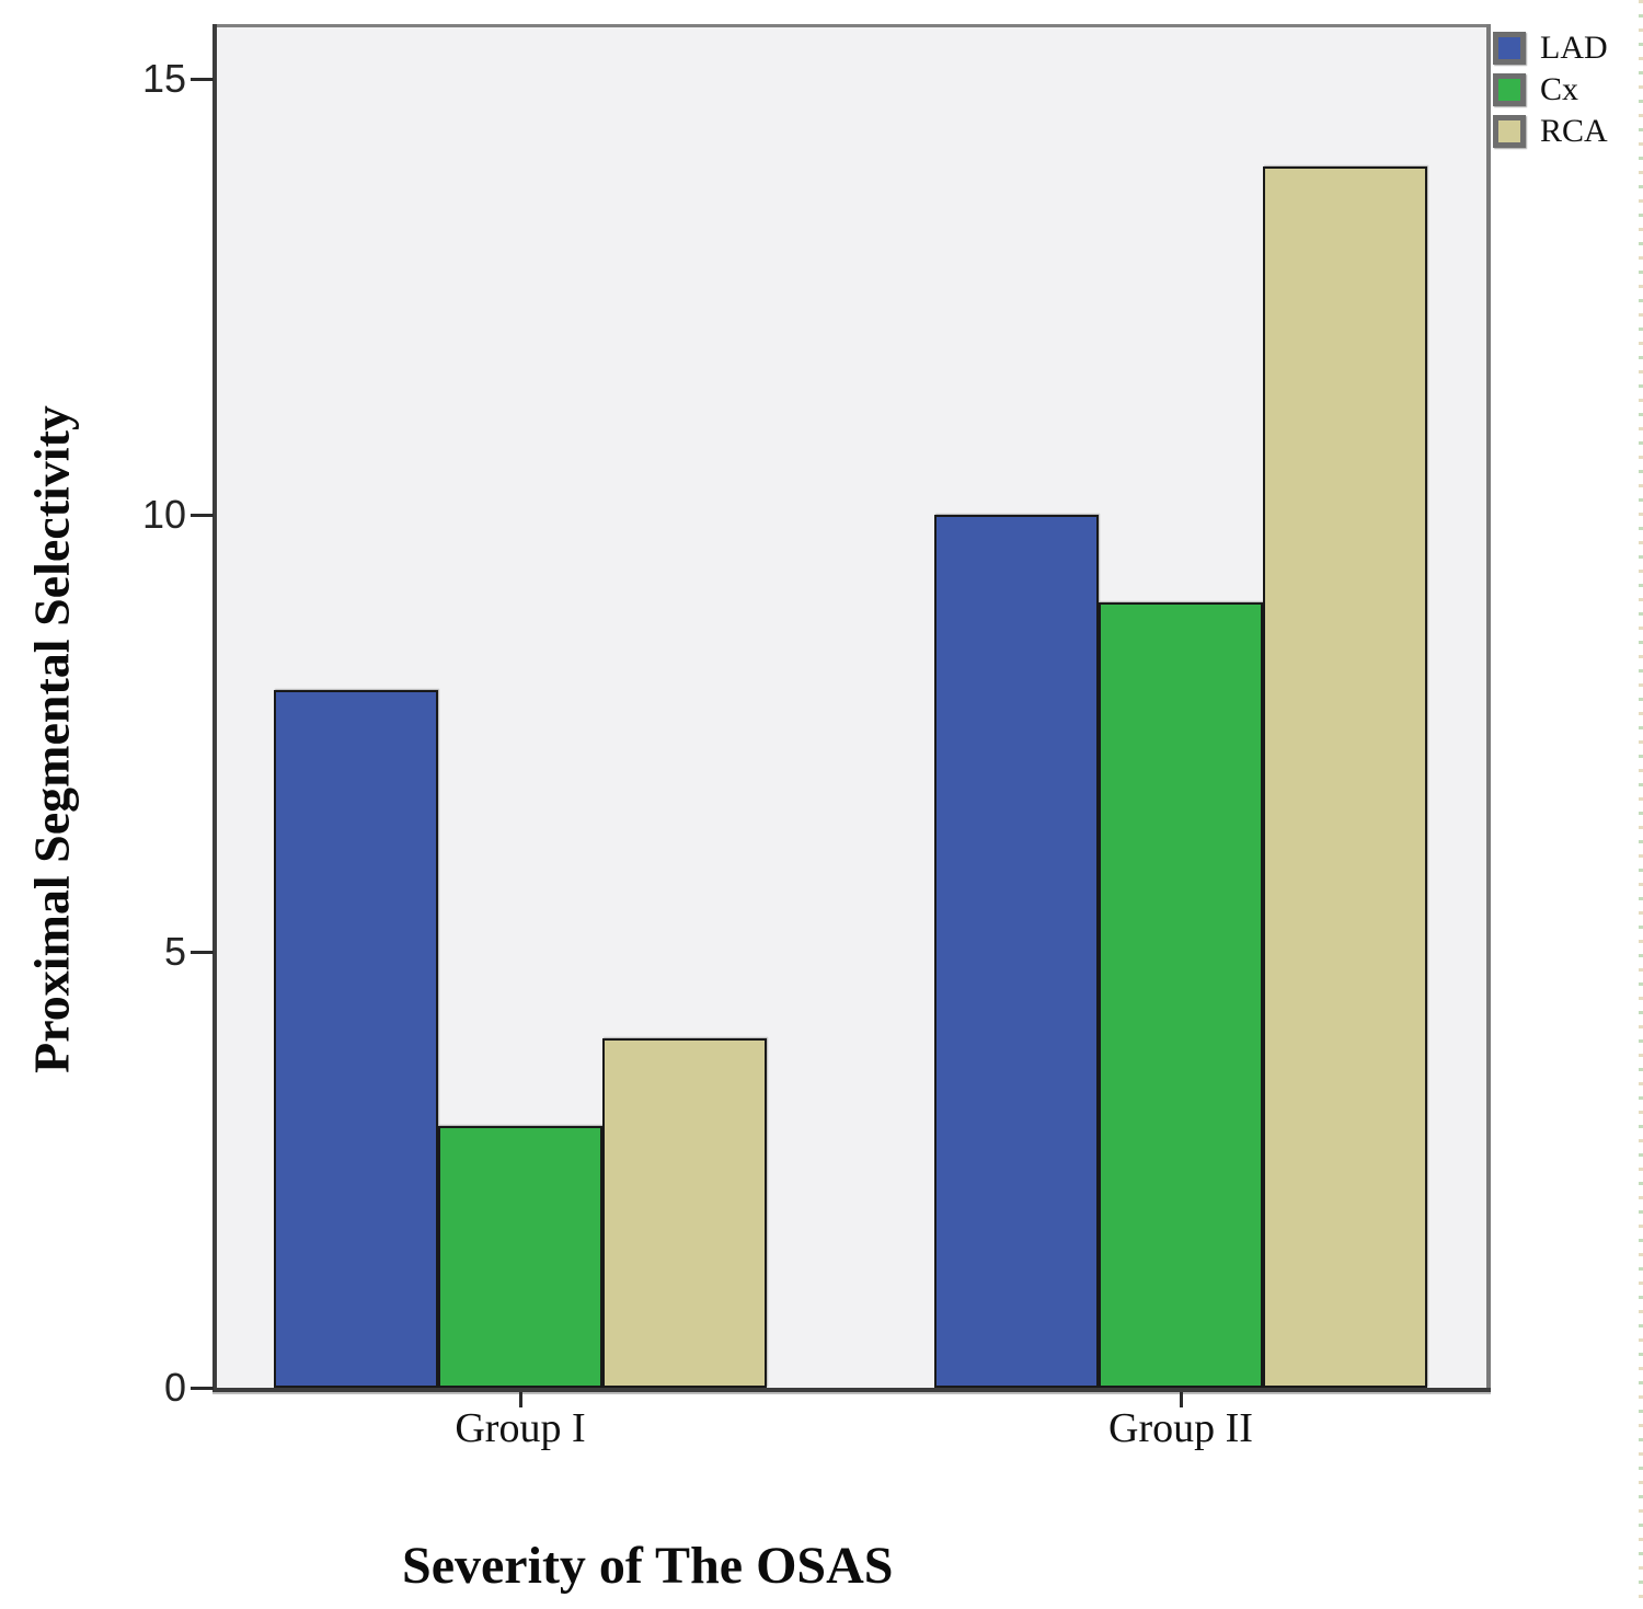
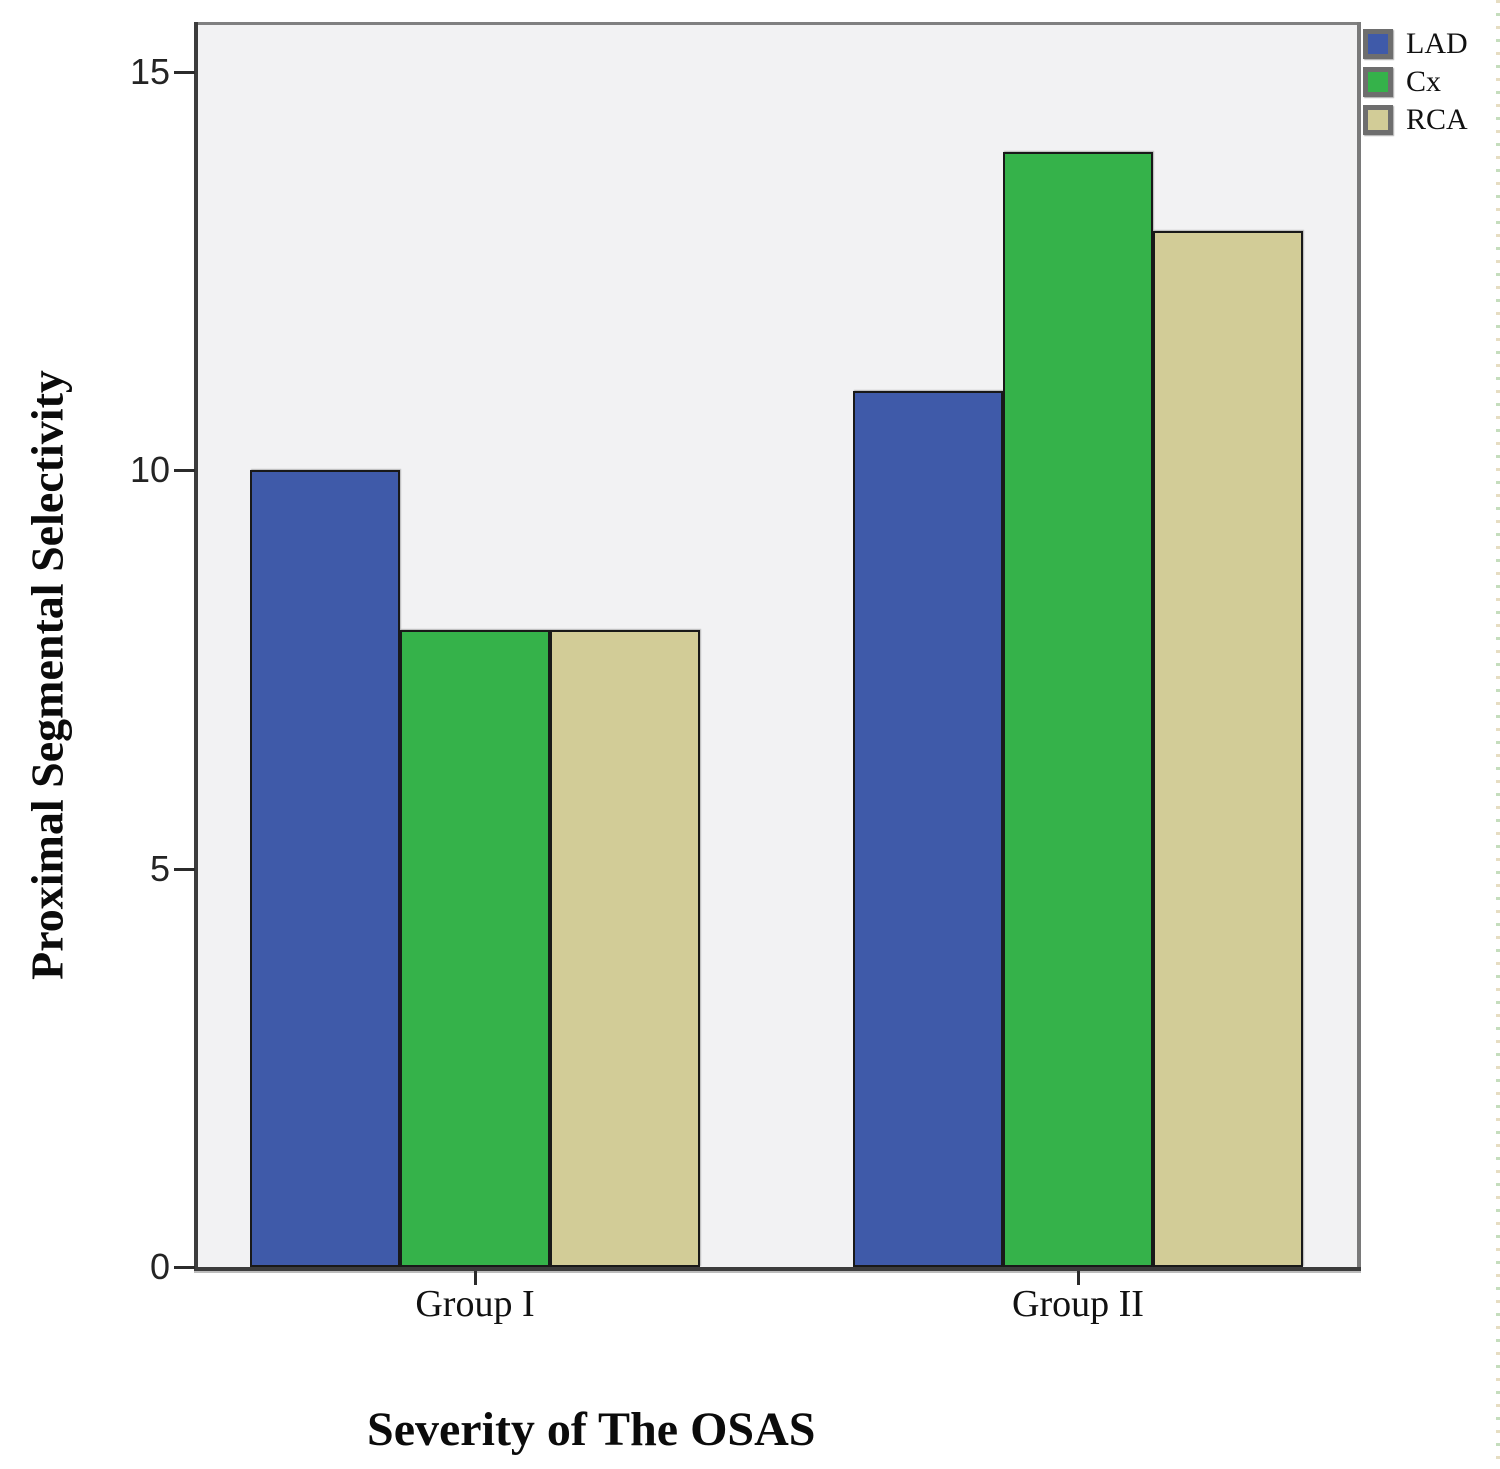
LAD/Group I: 8 -> 10
Cx/Group I: 3 -> 8
RCA/Group I: 4 -> 8
LAD/Group II: 10 -> 11
Cx/Group II: 9 -> 14
RCA/Group II: 14 -> 13
